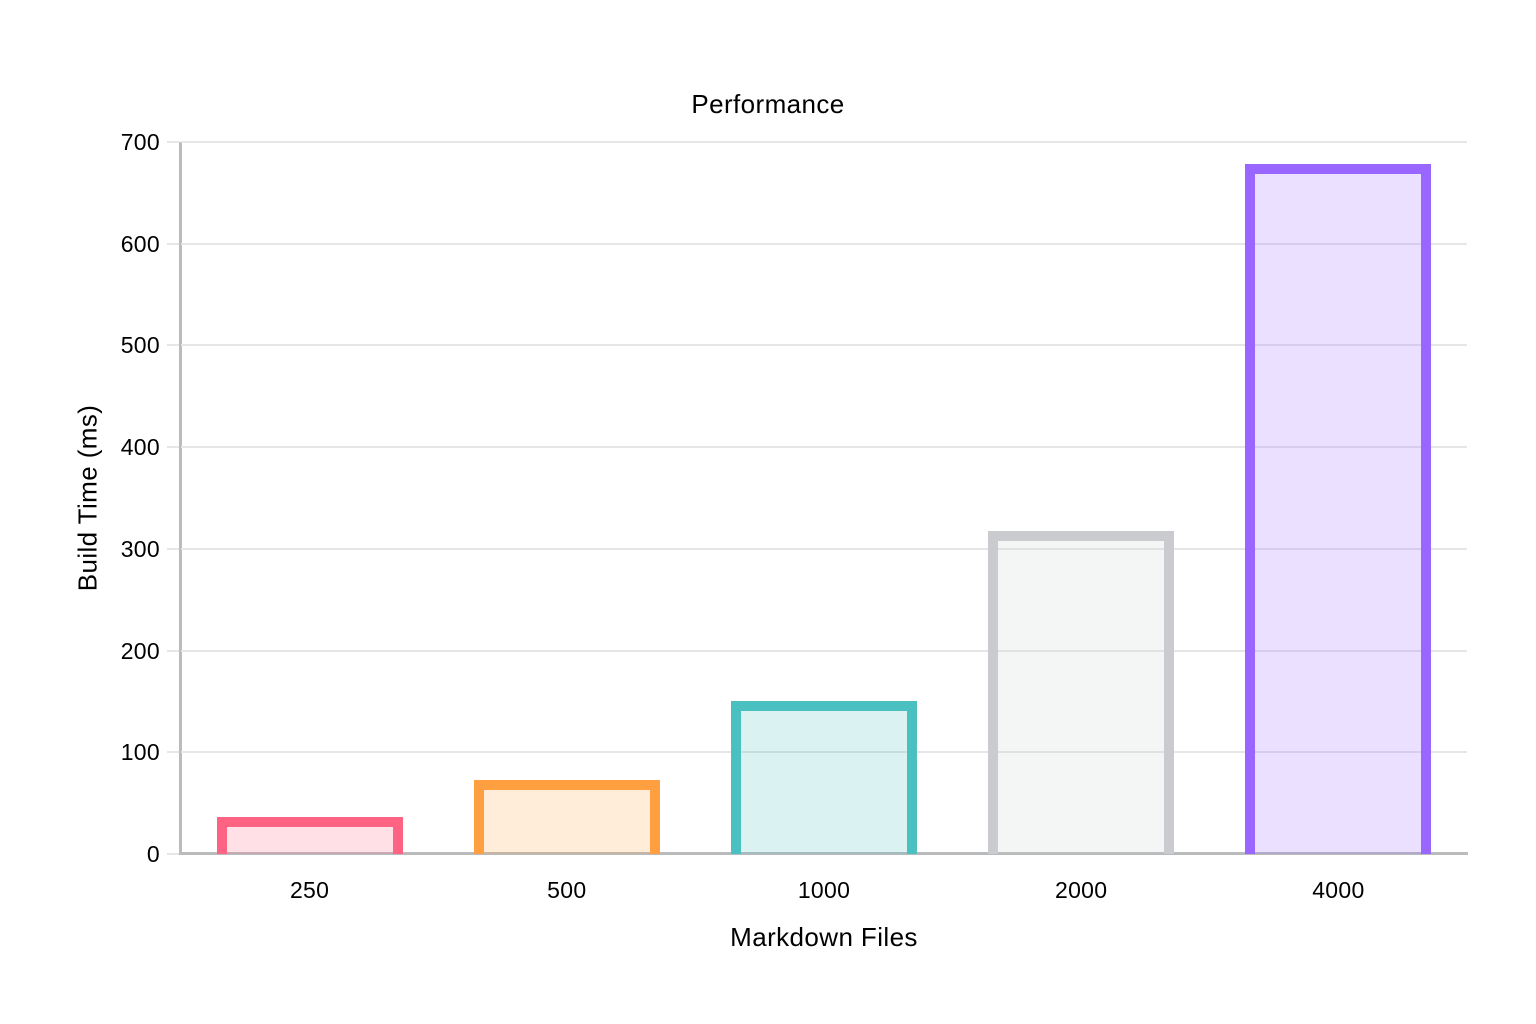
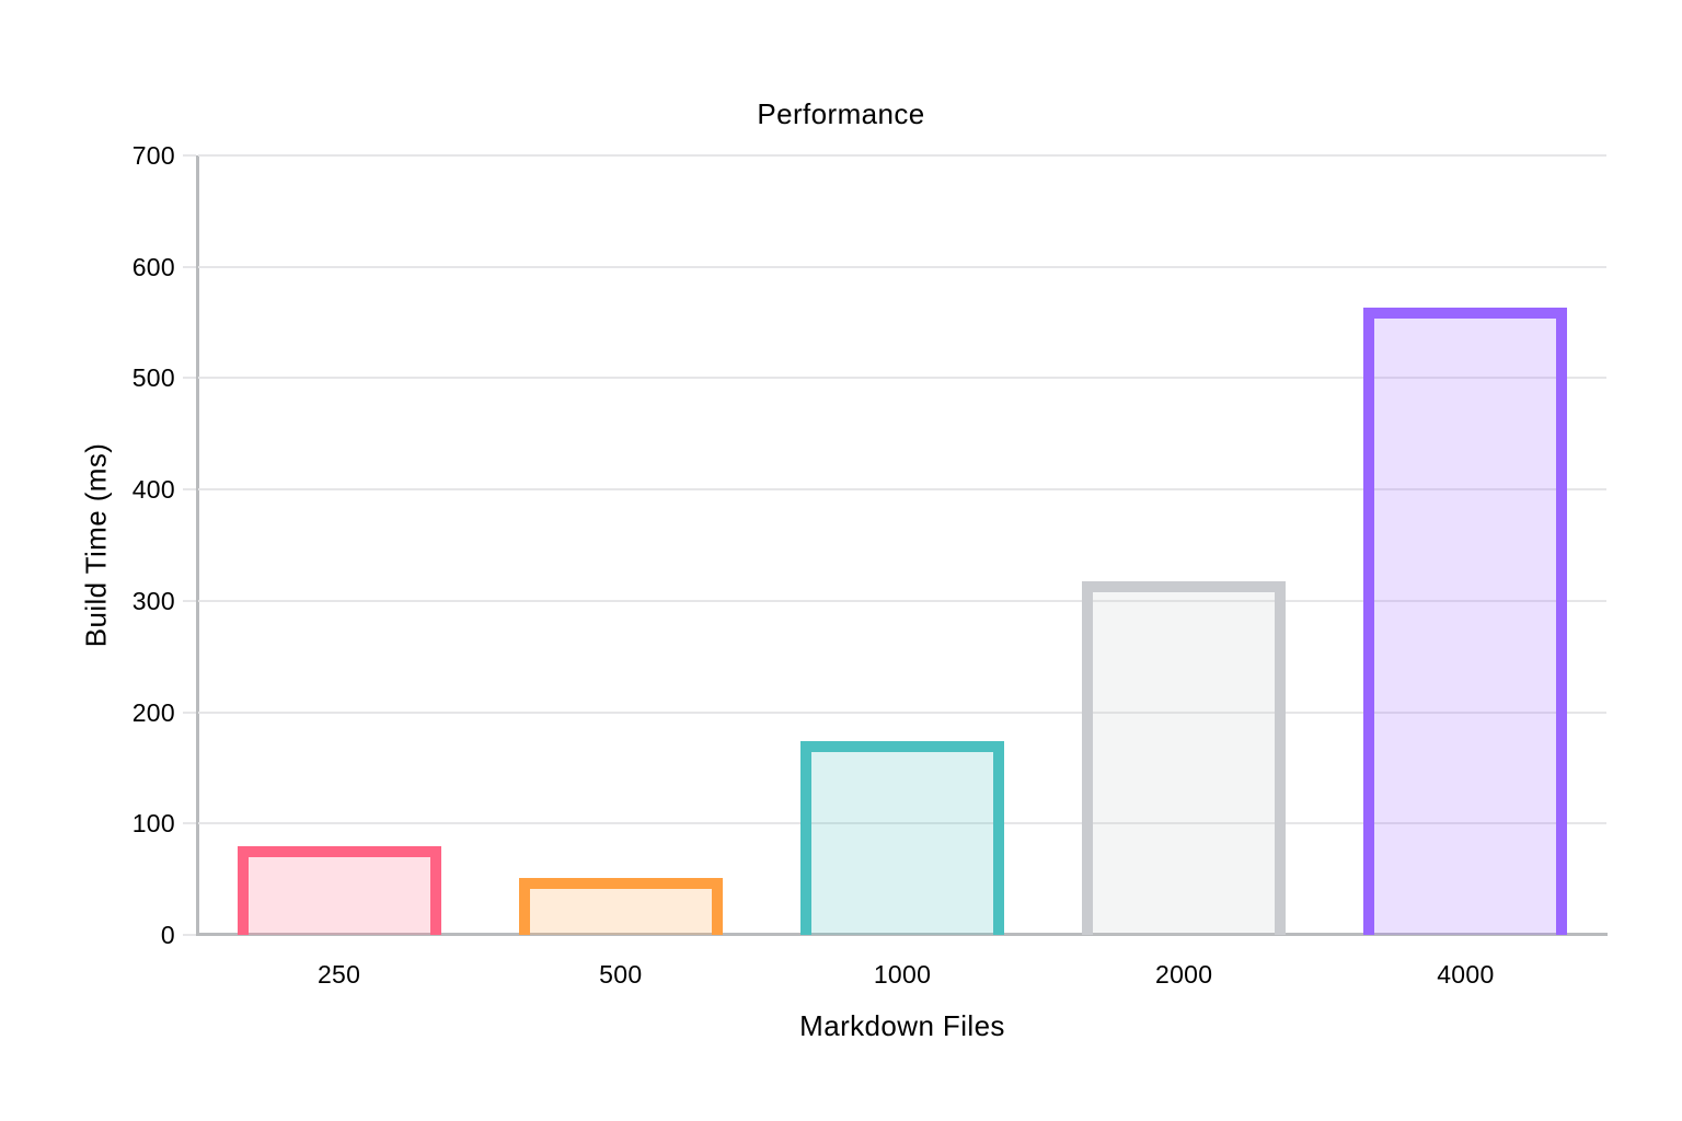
250: 36 -> 80
500: 73 -> 51
1000: 150 -> 174
4000: 678 -> 563
